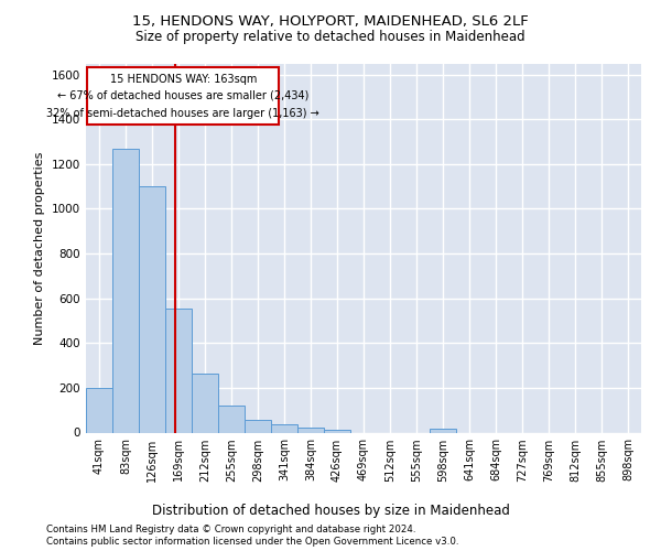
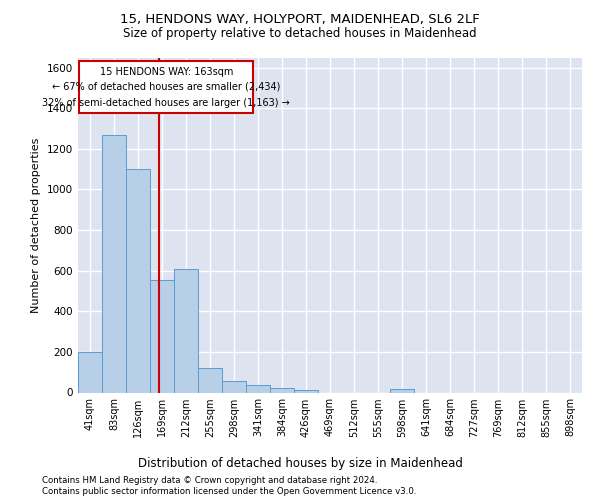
212sqm: 265 -> 610
